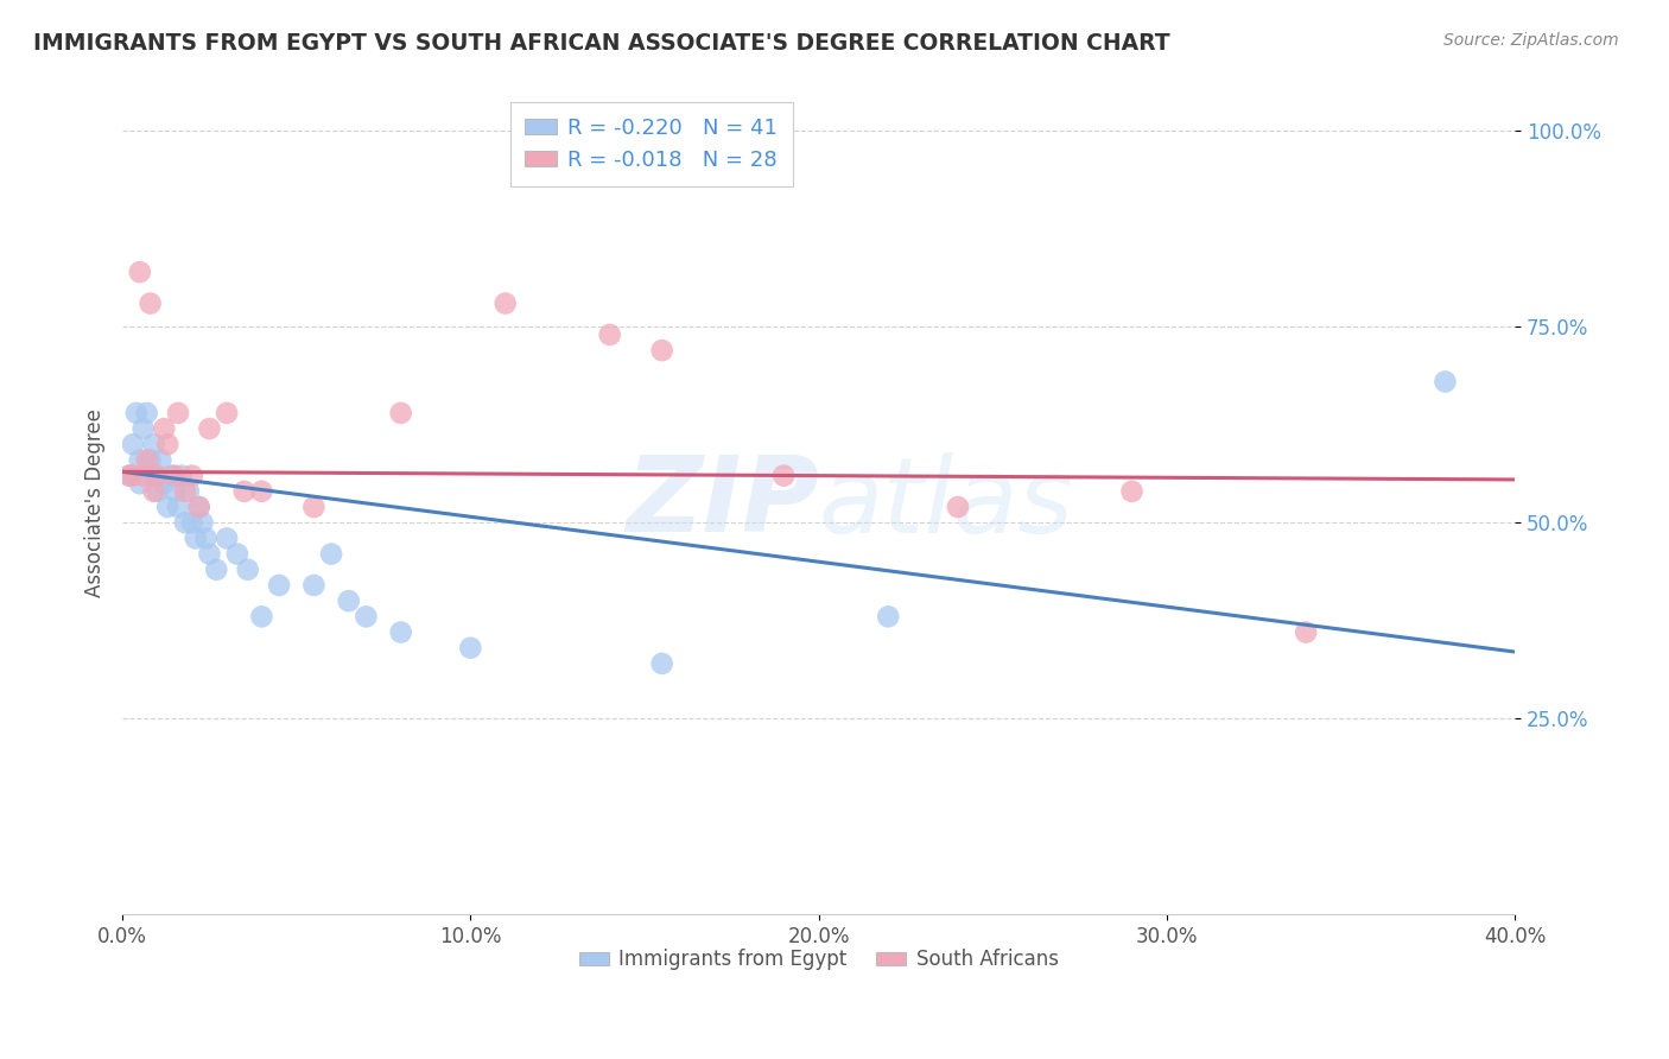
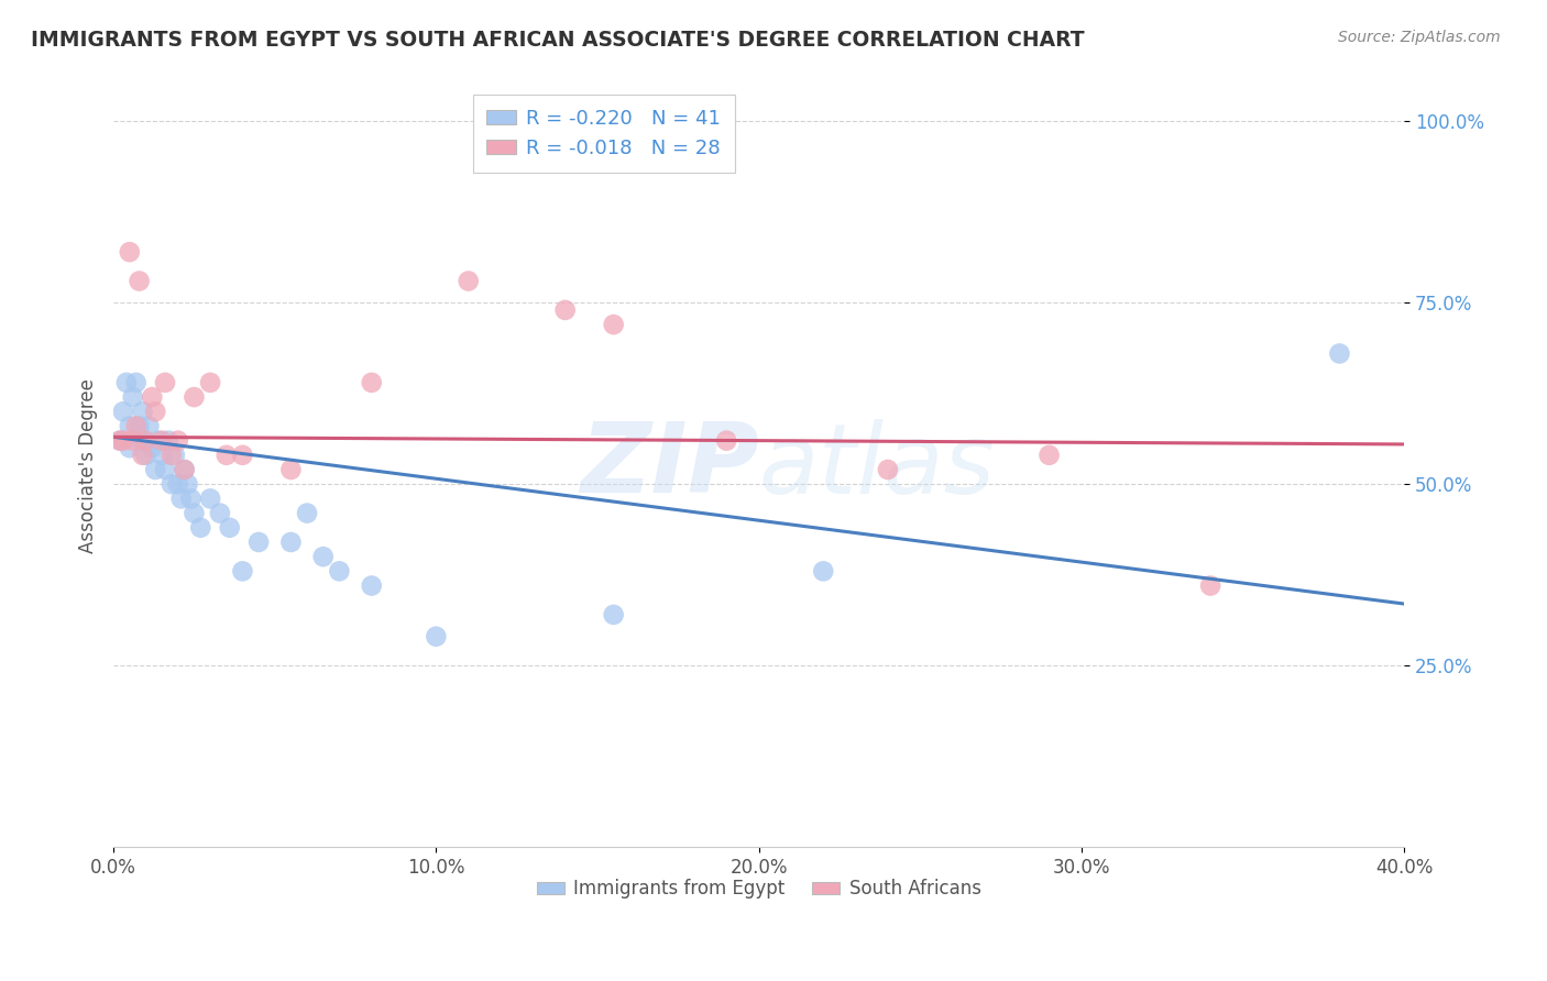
Immigrants from Egypt/10.0%: 34% -> 29%
